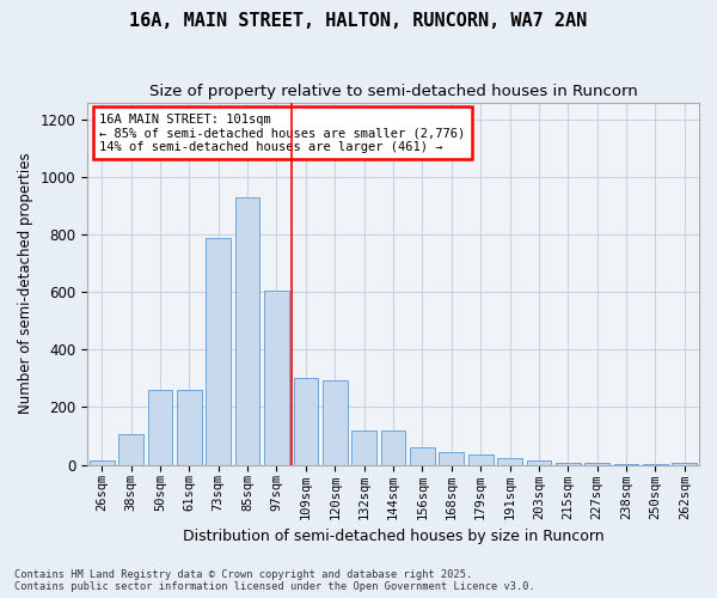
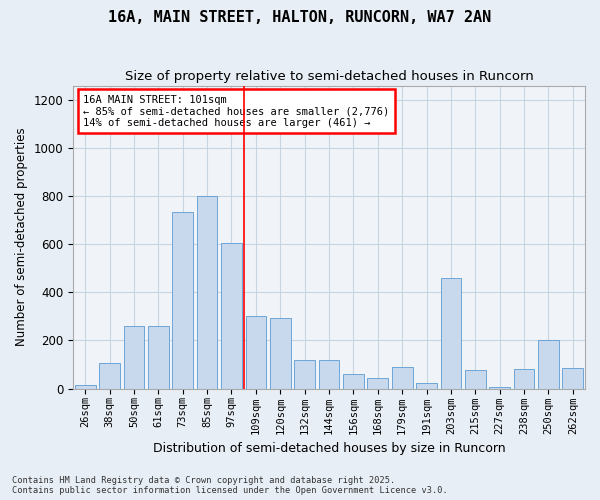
73sqm: 790 -> 735
85sqm: 930 -> 800
179sqm: 35 -> 90
203sqm: 15 -> 460
215sqm: 8 -> 75
238sqm: 3 -> 80
250sqm: 2 -> 200
262sqm: 8 -> 85
